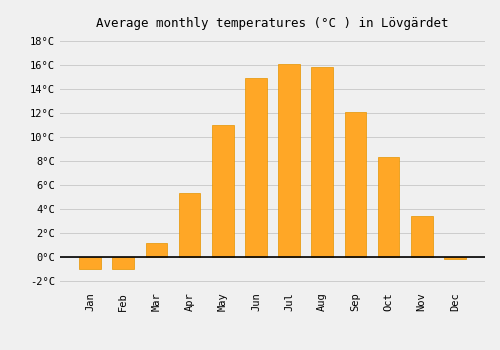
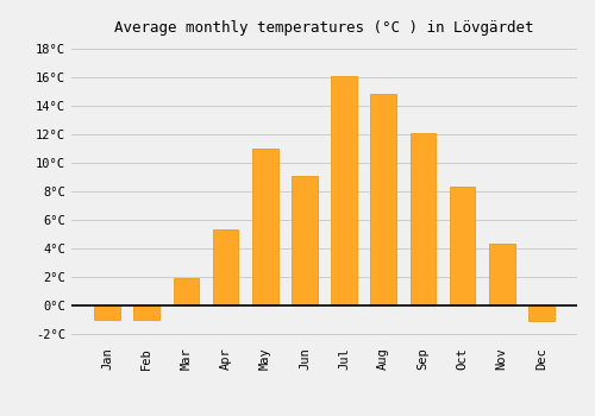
Mar: 1.2°C -> 1.9°C
Jun: 14.9°C -> 9.1°C
Aug: 15.8°C -> 14.8°C
Nov: 3.4°C -> 4.3°C
Dec: -0.2°C -> -1.1°C
